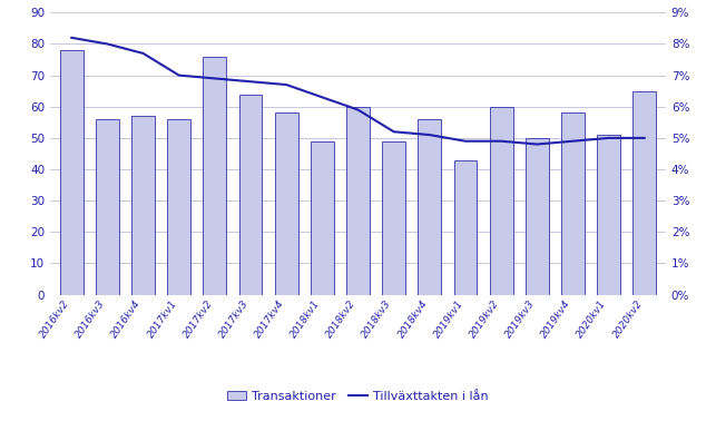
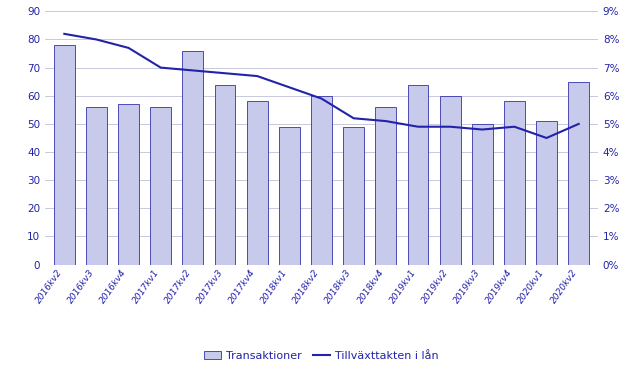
Transaktioner/2019kv1: 43 -> 64
Tillväxttakten i lån/2020kv1: 5.0% -> 4.5%
